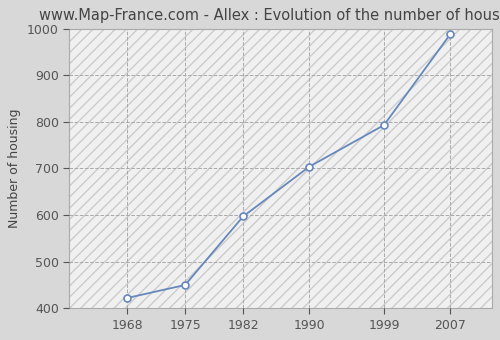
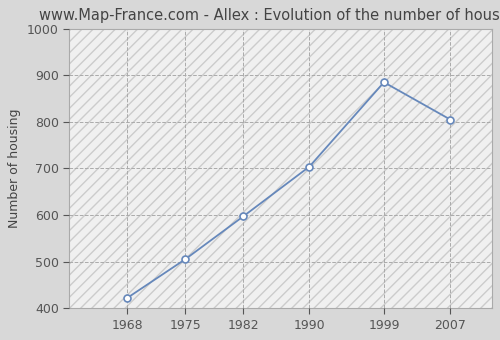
1975: 450 -> 505
1999: 793 -> 885
2007: 988 -> 805
